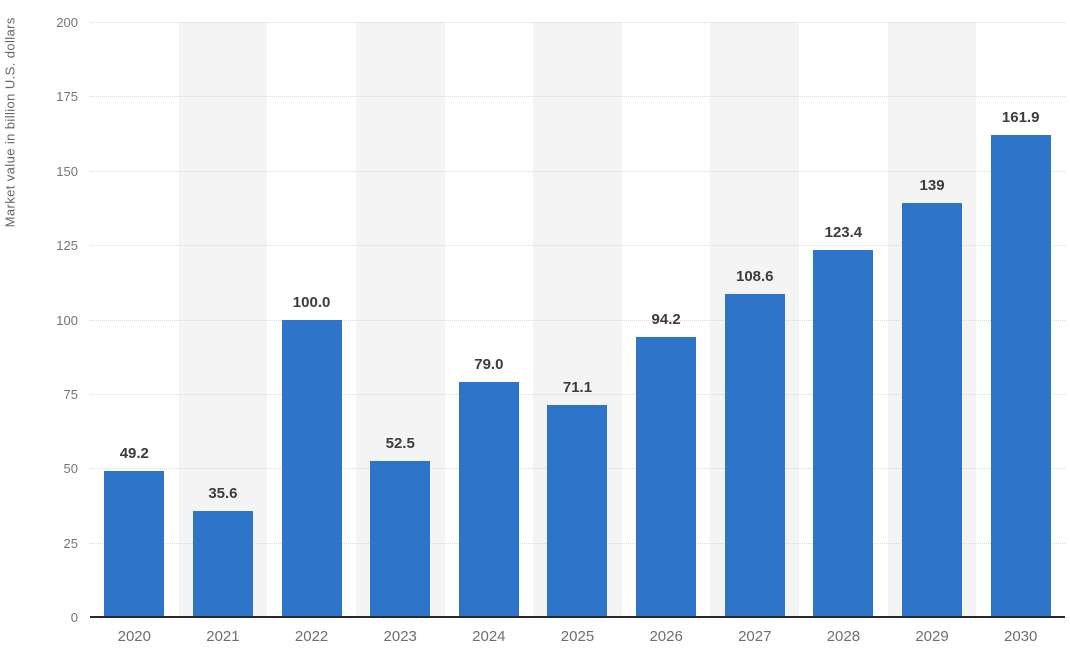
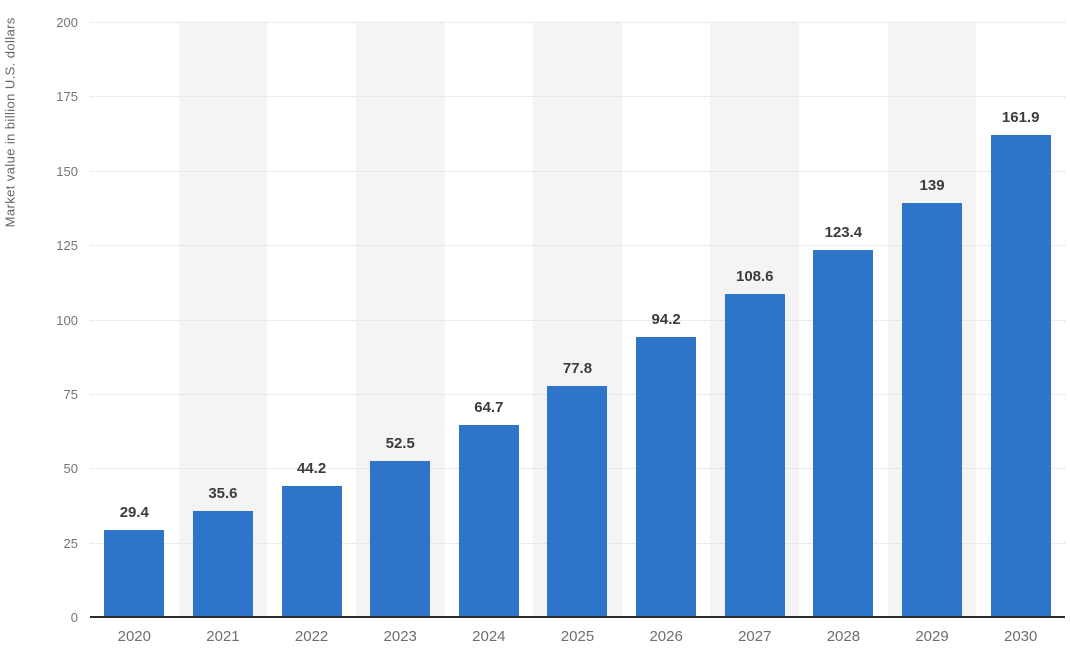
2020: 49.2 -> 29.4
2022: 100.0 -> 44.2
2024: 79.0 -> 64.7
2025: 71.1 -> 77.8
